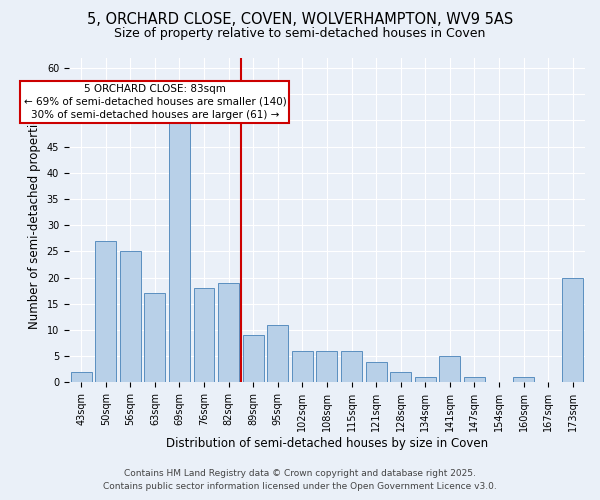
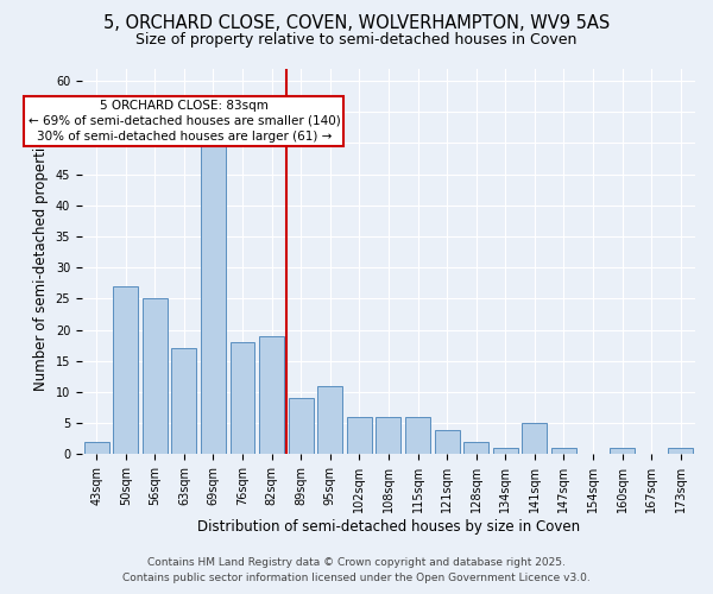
173sqm: 20 -> 1
